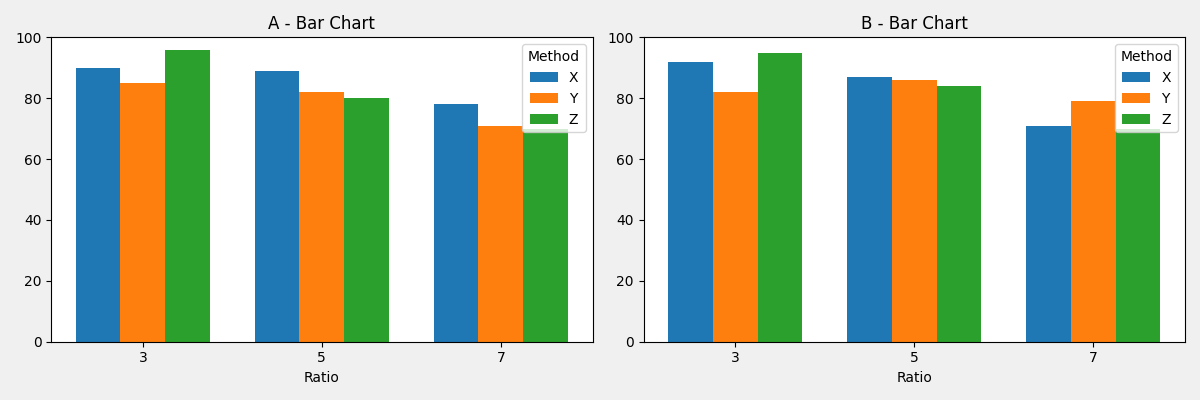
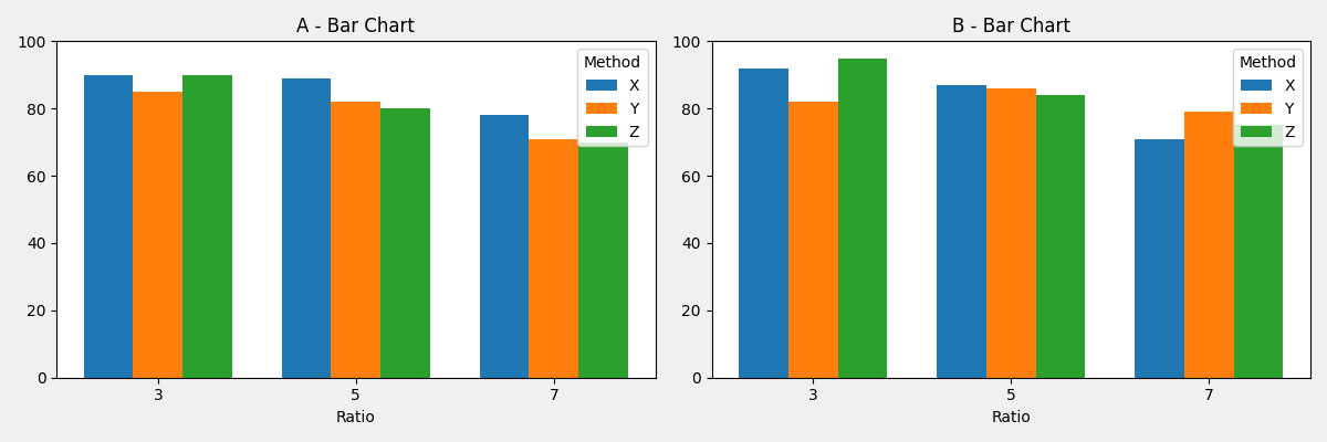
A - Bar Chart/Z/3: 96 -> 90
B - Bar Chart/Z/7: 70 -> 75
